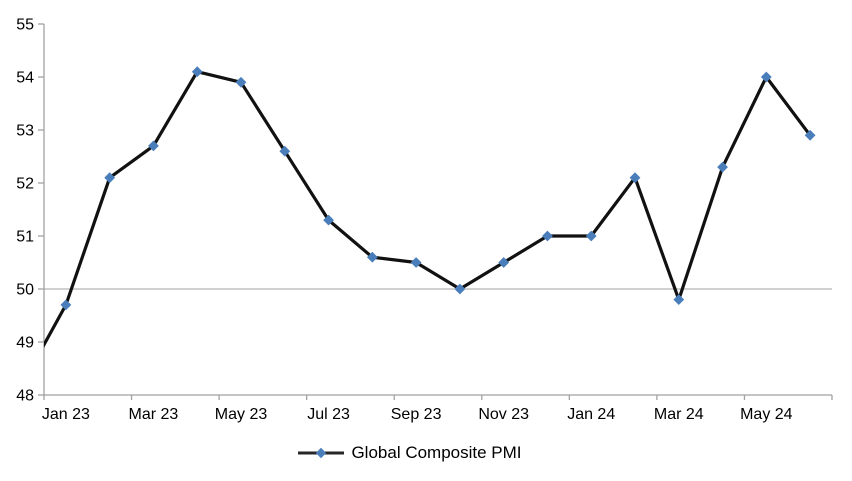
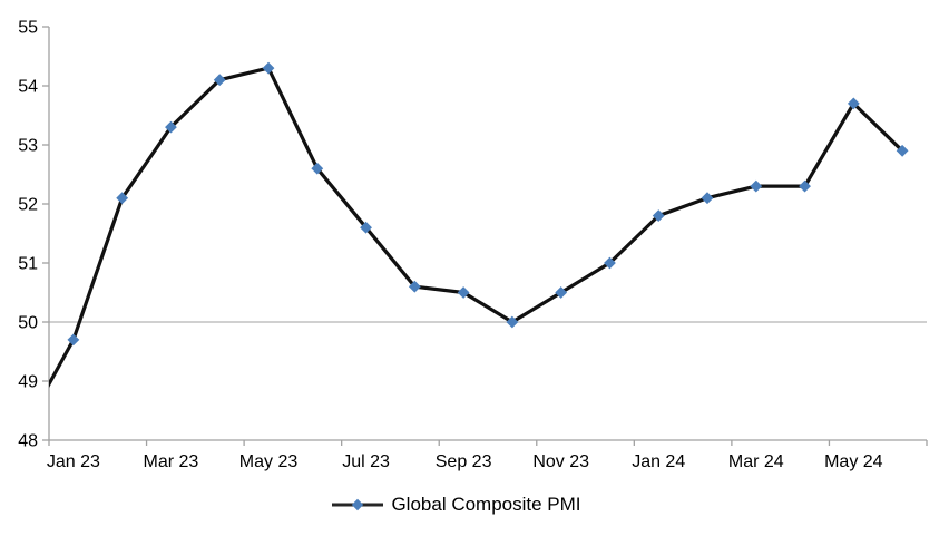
Mar 23: 52.7 -> 53.3
May 23: 53.9 -> 54.3
Jul 23: 51.3 -> 51.6
Jan 24: 51.0 -> 51.8
Mar 24: 49.8 -> 52.3
May 24: 54.0 -> 53.7
